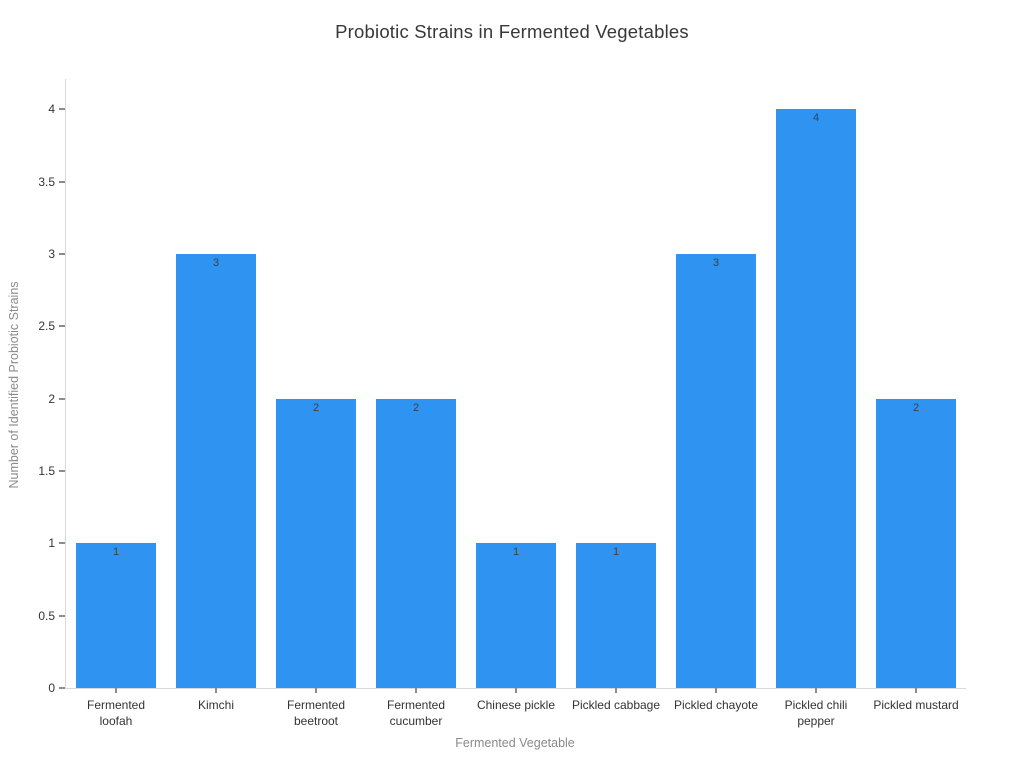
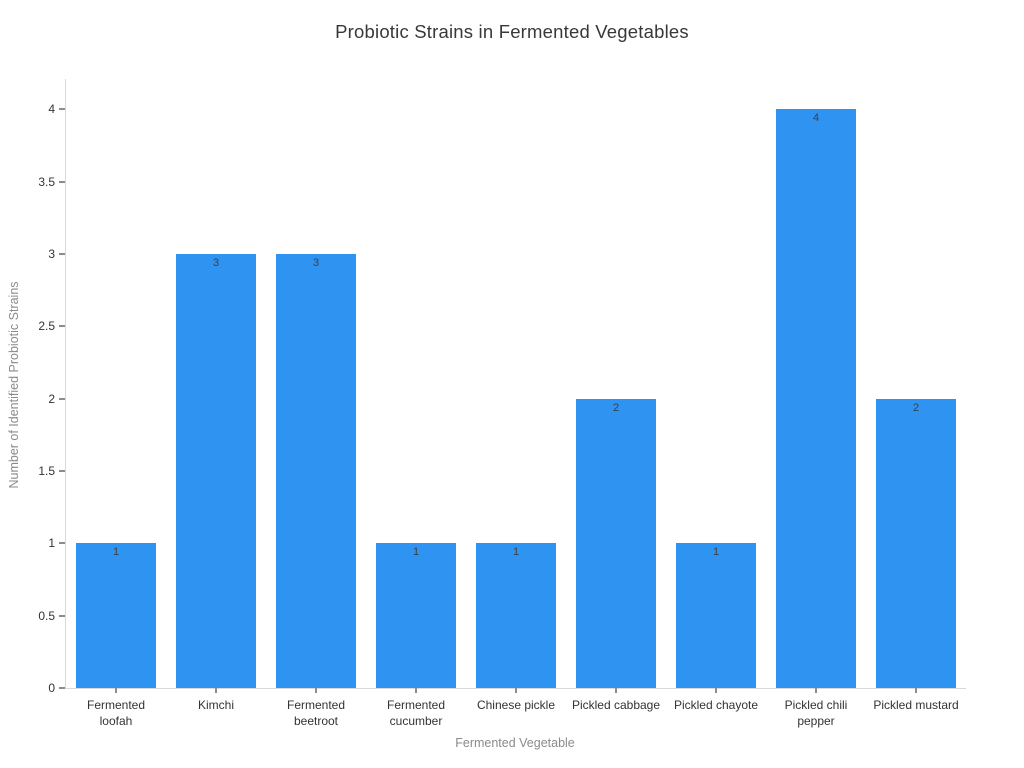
Fermented beetroot: 2 -> 3
Fermented cucumber: 2 -> 1
Pickled cabbage: 1 -> 2
Pickled chayote: 3 -> 1
